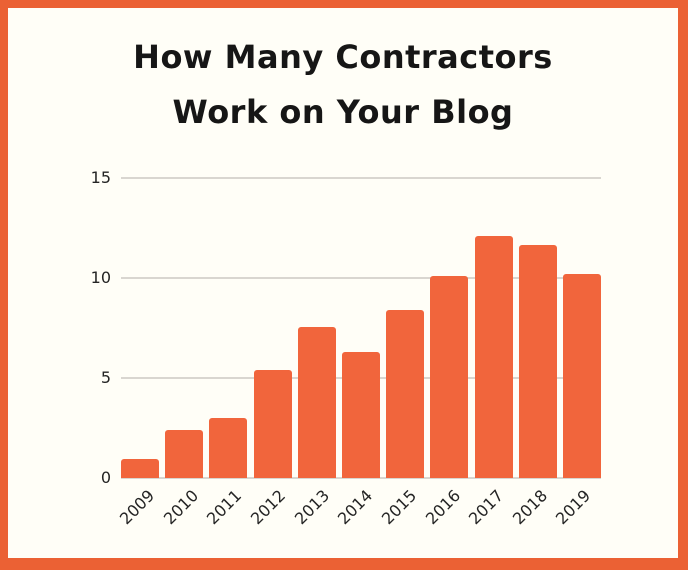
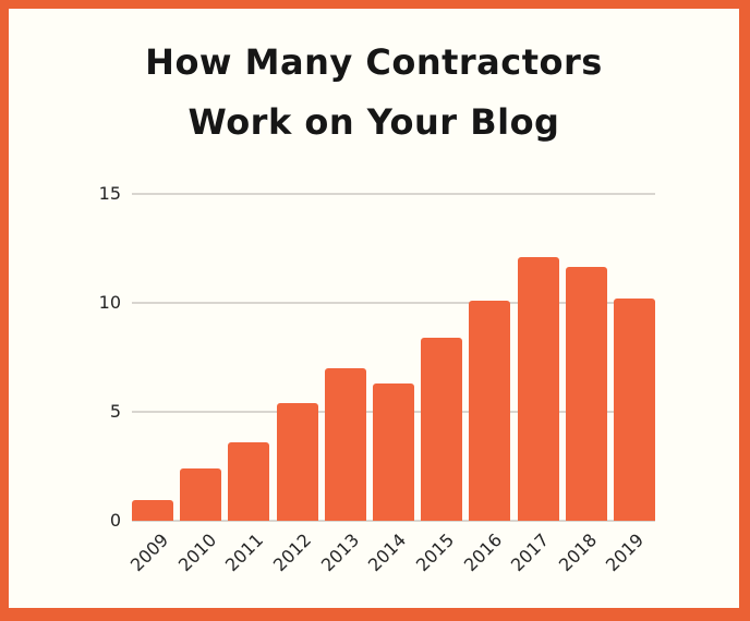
2011: 3.0 -> 3.6
2013: 7.5 -> 7.0
